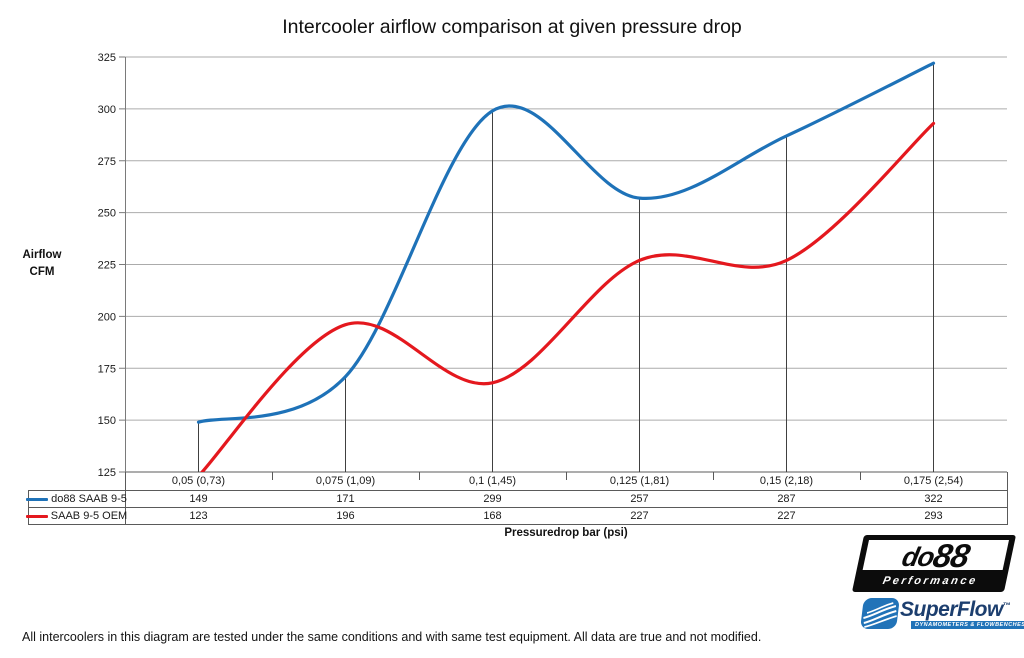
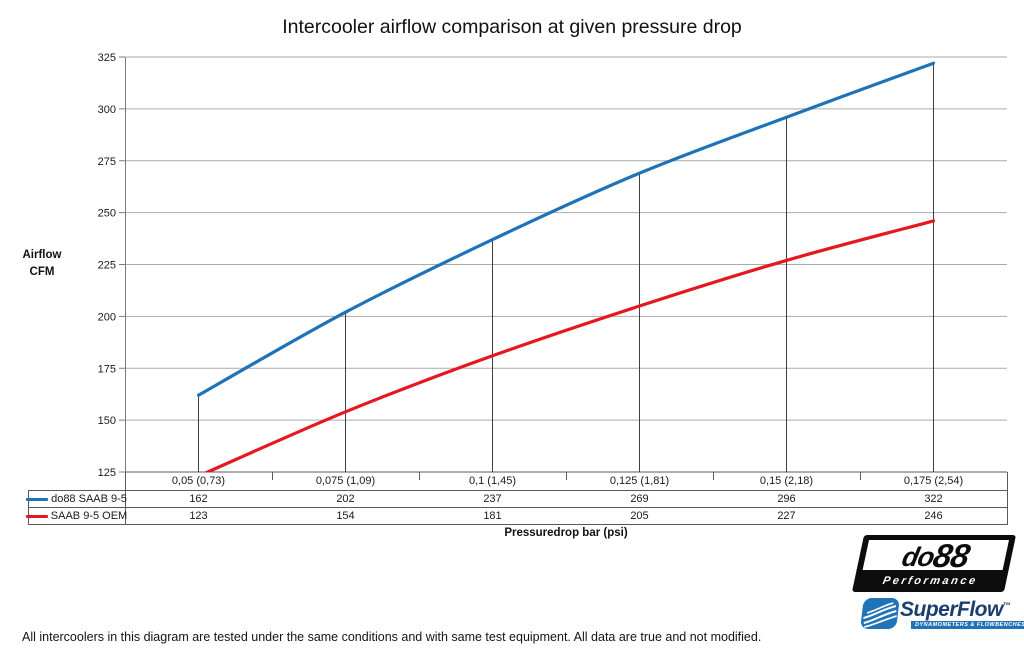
do88 SAAB 9-5/0,05 (0,73): 149 -> 162
do88 SAAB 9-5/0,075 (1,09): 171 -> 202
SAAB 9-5 OEM/0,075 (1,09): 196 -> 154
do88 SAAB 9-5/0,1 (1,45): 299 -> 237
SAAB 9-5 OEM/0,1 (1,45): 168 -> 181
do88 SAAB 9-5/0,125 (1,81): 257 -> 269
SAAB 9-5 OEM/0,125 (1,81): 227 -> 205
do88 SAAB 9-5/0,15 (2,18): 287 -> 296
SAAB 9-5 OEM/0,175 (2,54): 293 -> 246
